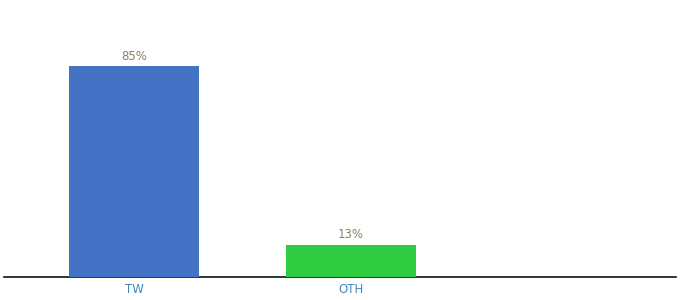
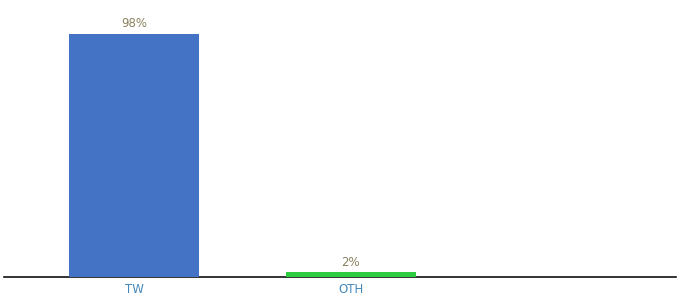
TW: 85% -> 98%
OTH: 13% -> 2%
